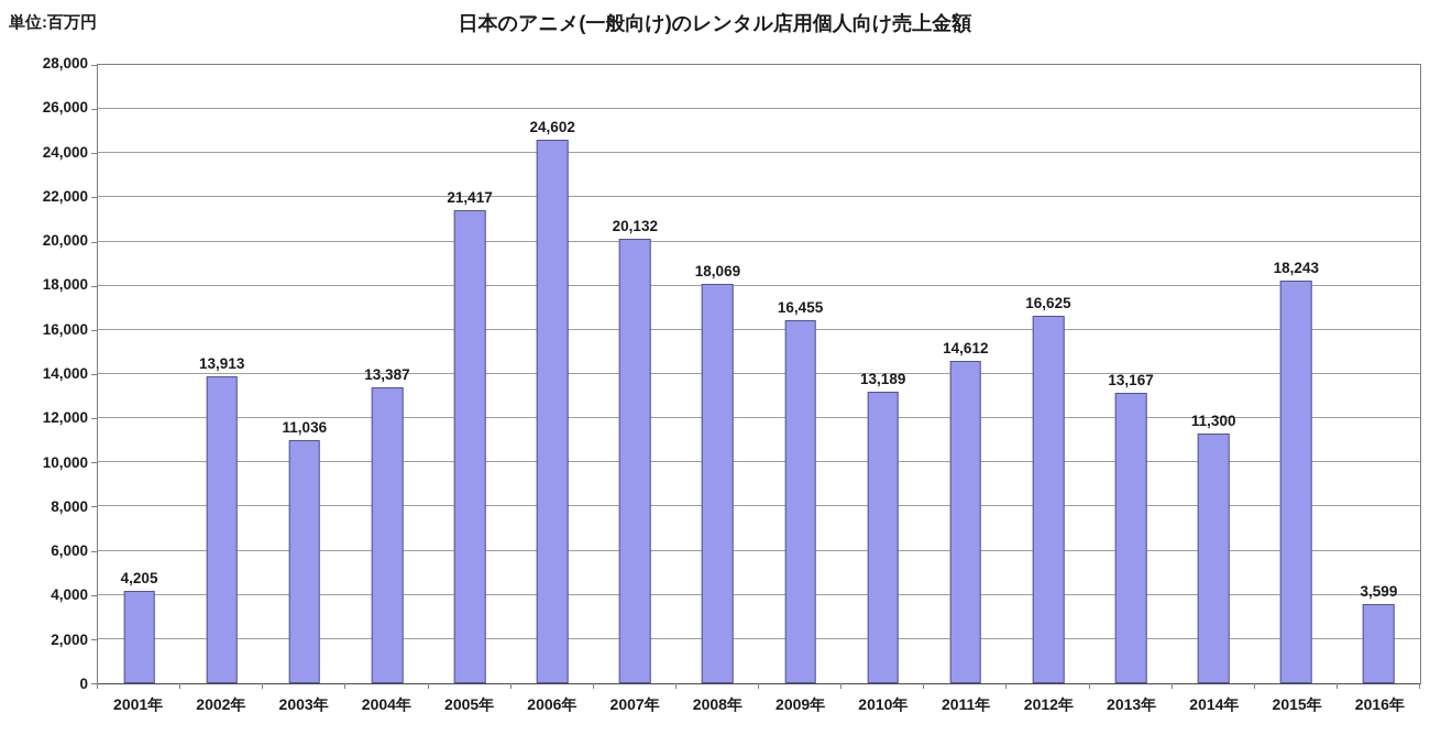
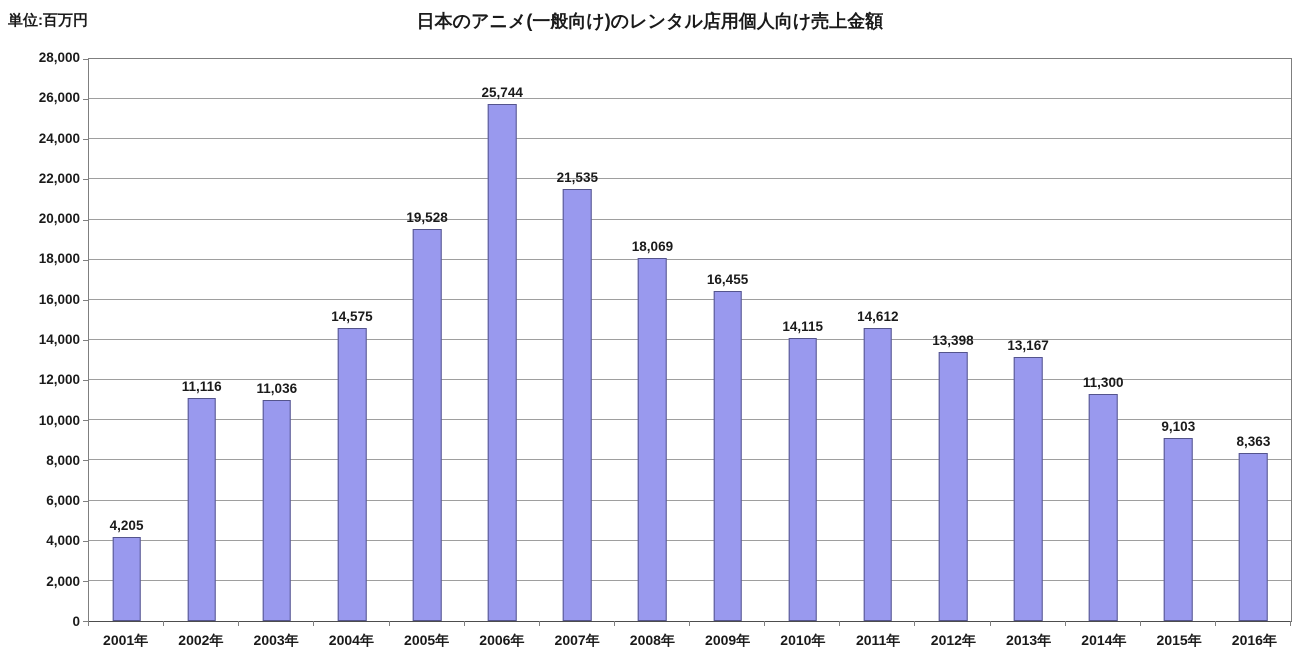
2002年: 13,913 -> 11,116
2004年: 13,387 -> 14,575
2005年: 21,417 -> 19,528
2006年: 24,602 -> 25,744
2007年: 20,132 -> 21,535
2010年: 13,189 -> 14,115
2012年: 16,625 -> 13,398
2015年: 18,243 -> 9,103
2016年: 3,599 -> 8,363
